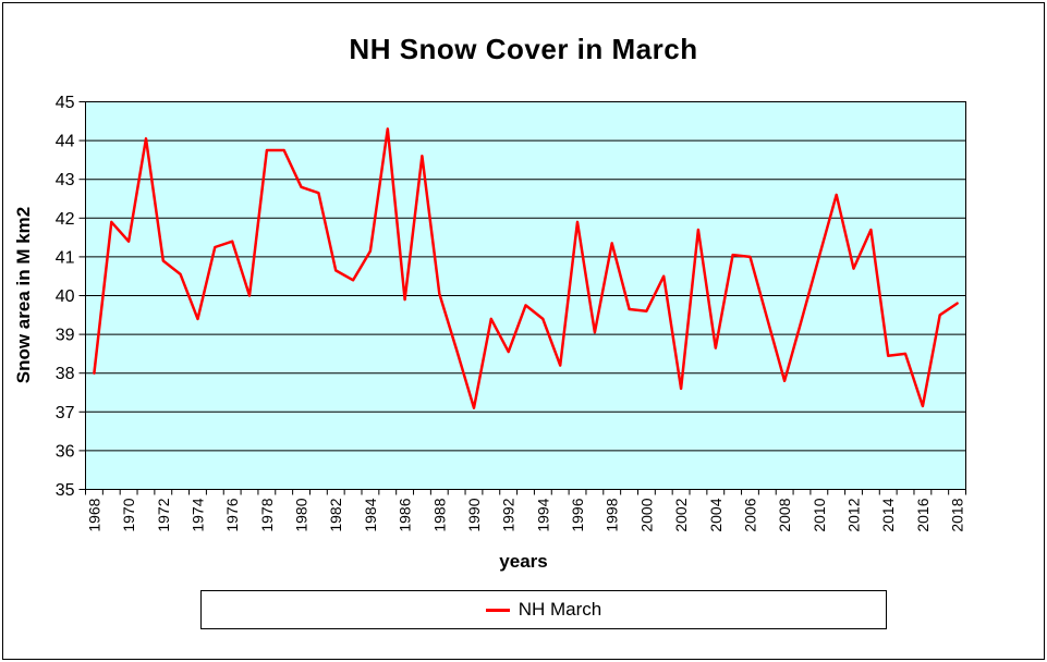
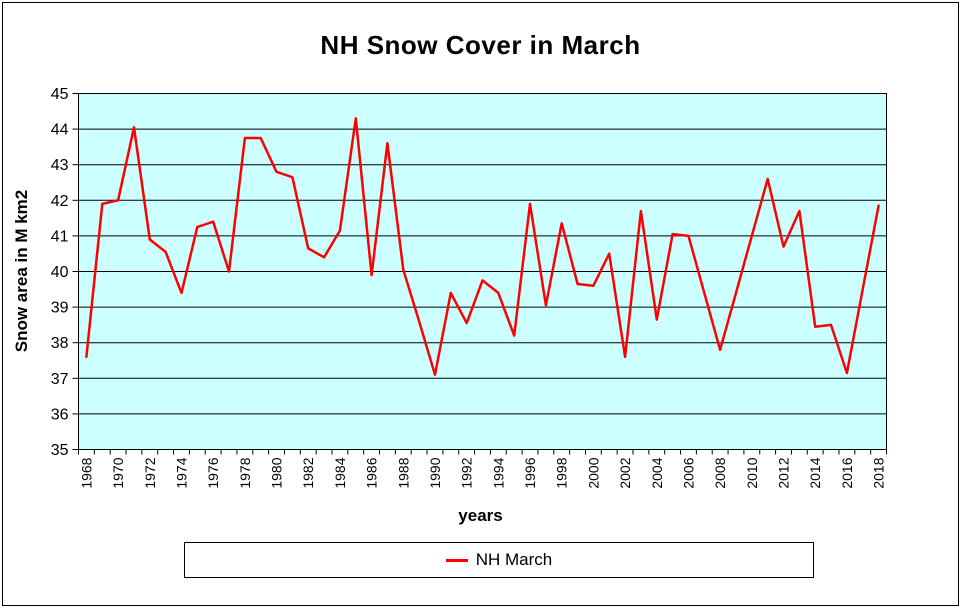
1968: 38.0 -> 37.6
1970: 41.4 -> 42.0
2018: 39.8 -> 41.9
